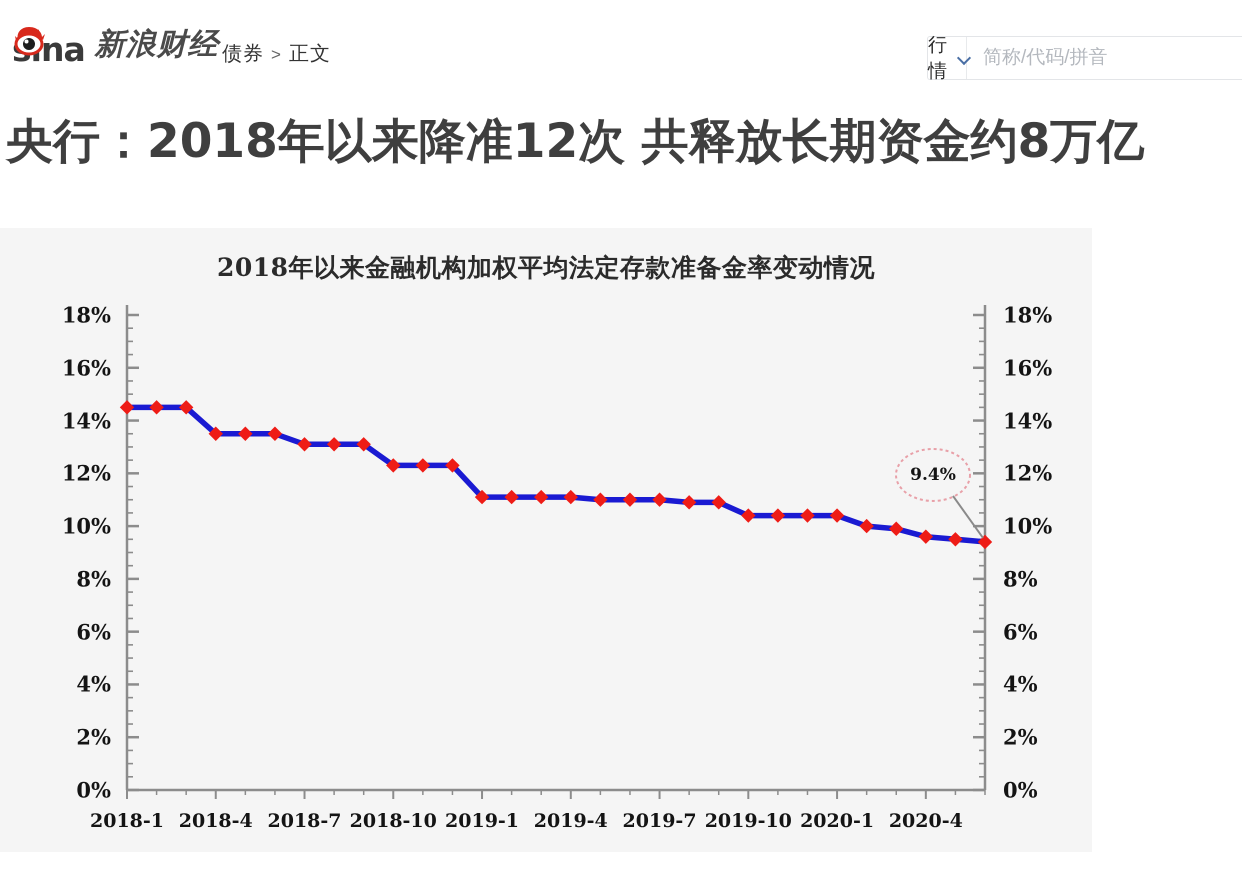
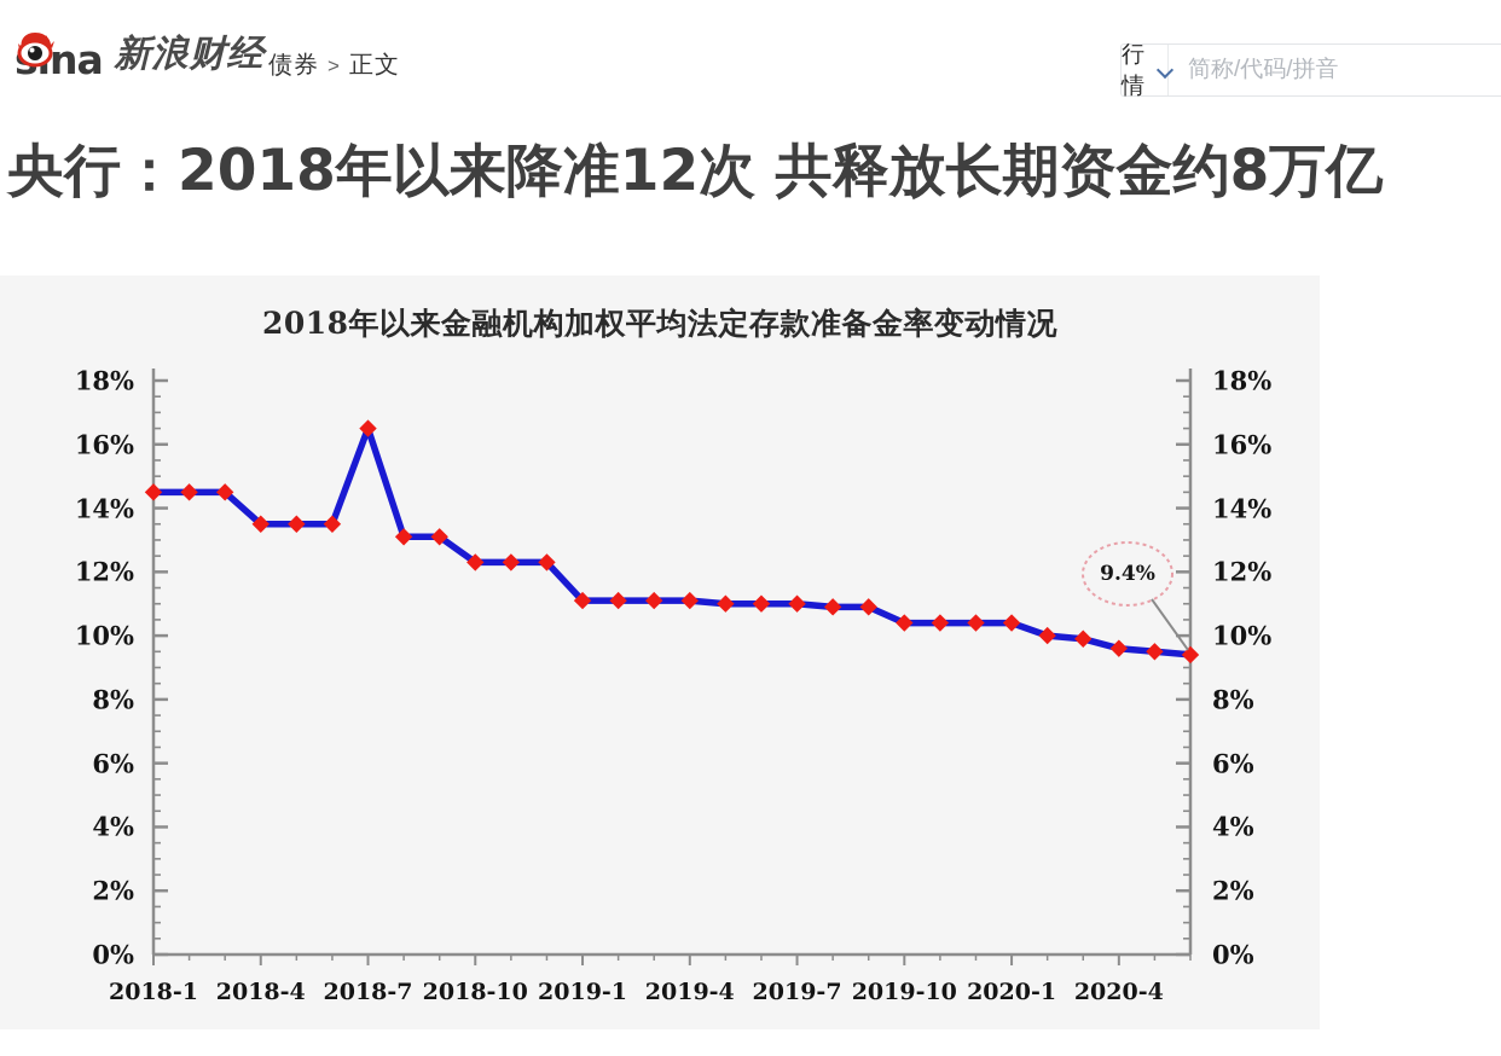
2018-7: 13.1% -> 16.5%
